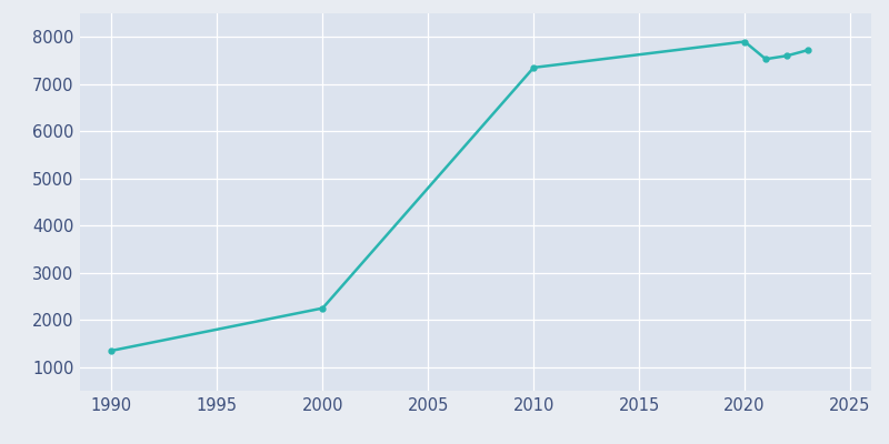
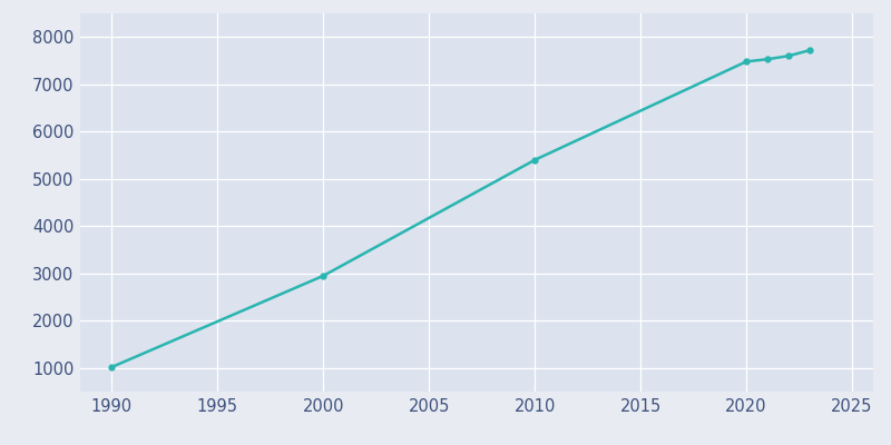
1990: 1350 -> 1020
2000: 2250 -> 2950
2010: 7350 -> 5400
2020: 7900 -> 7480
